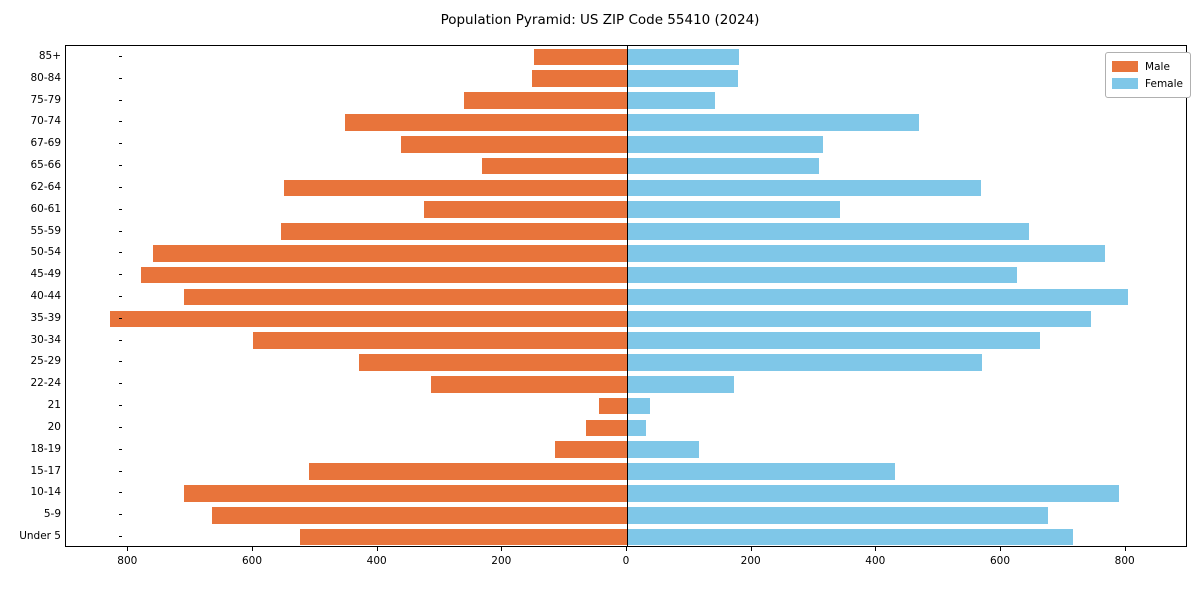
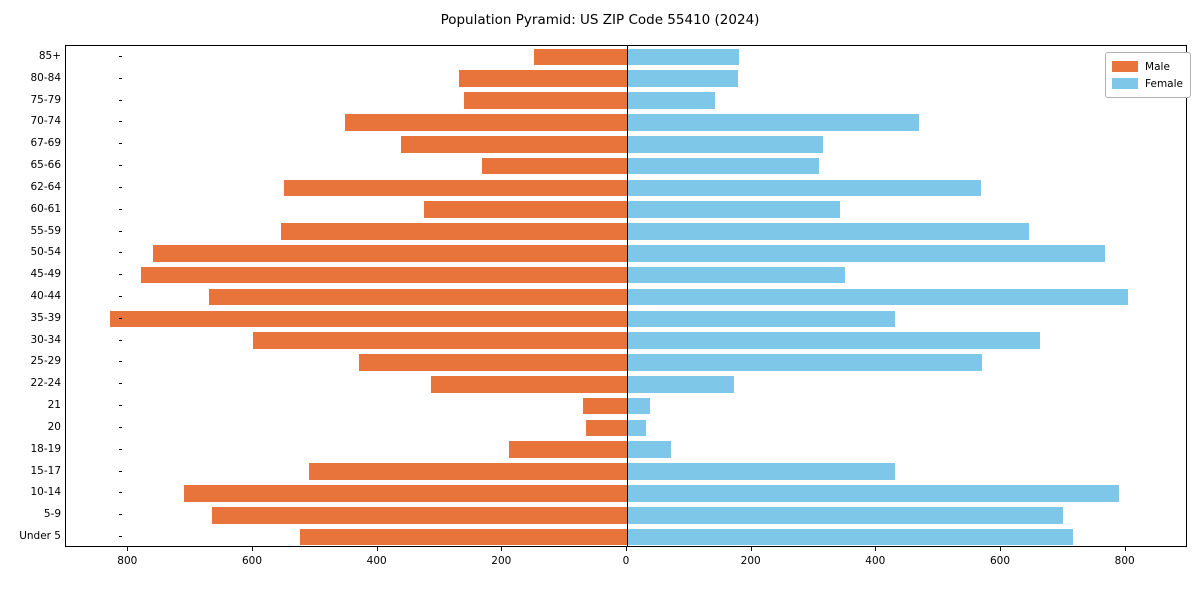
Female/5-9: 680 -> 700
Male/18-19: 120 -> 190
Female/18-19: 120 -> 70
Male/21: 40 -> 70
Female/35-39: 740 -> 430
Male/40-44: 710 -> 670
Female/45-49: 620 -> 350
Male/80-84: 150 -> 270
